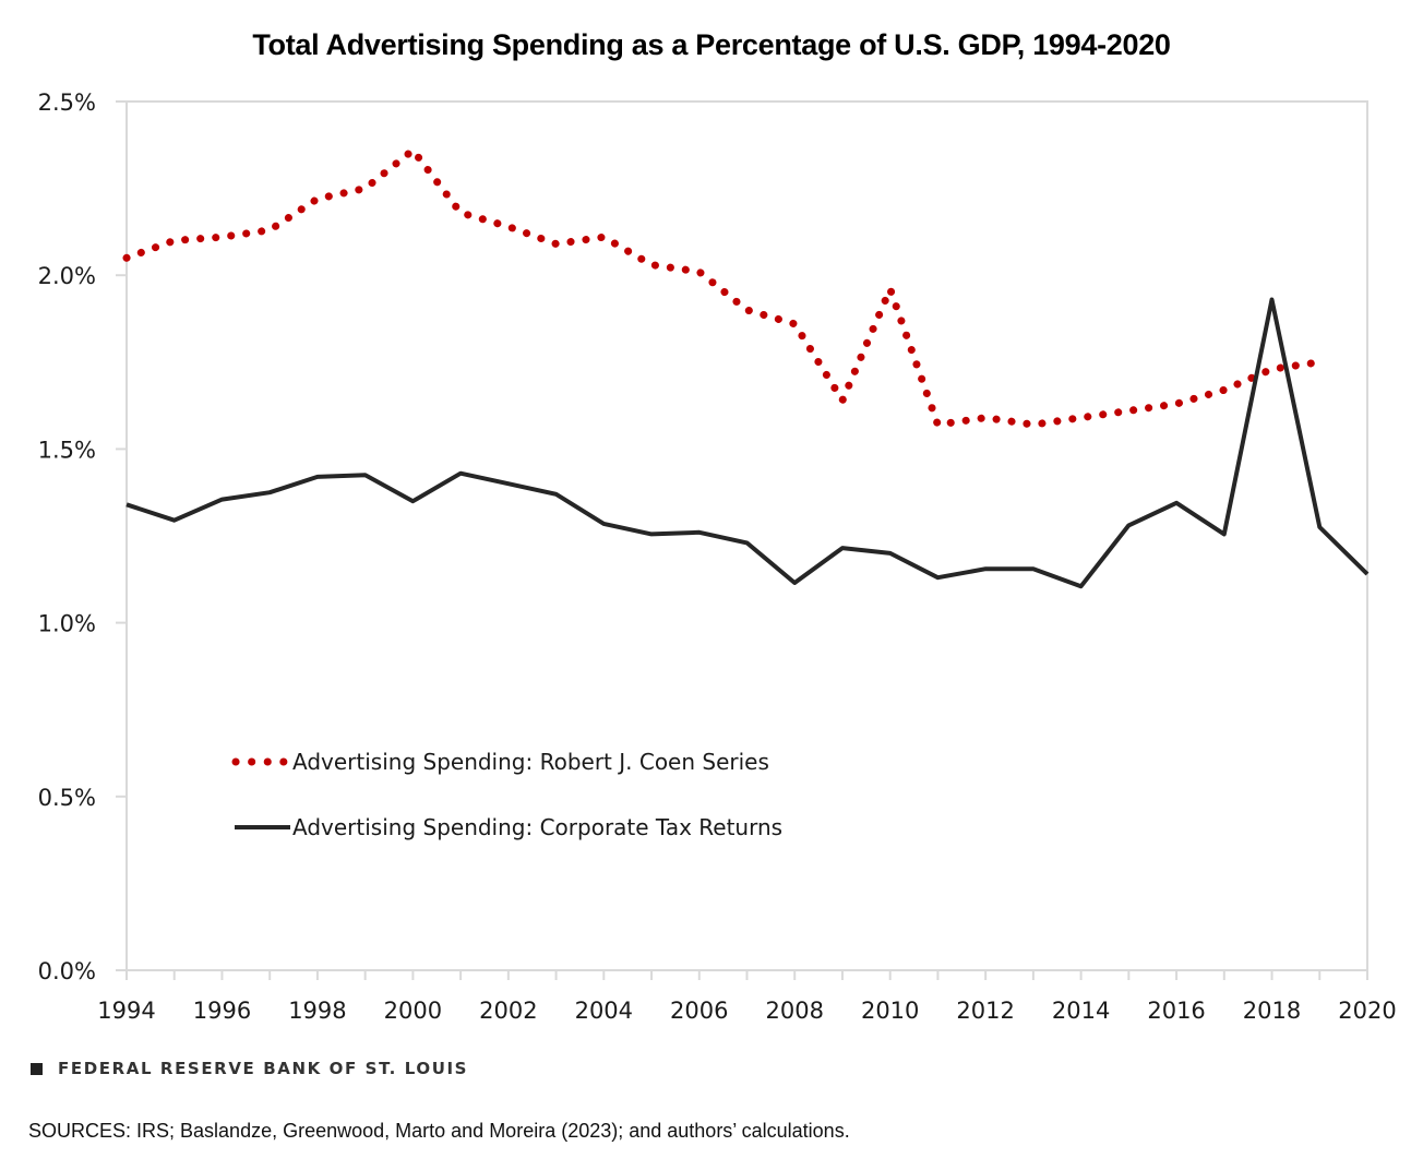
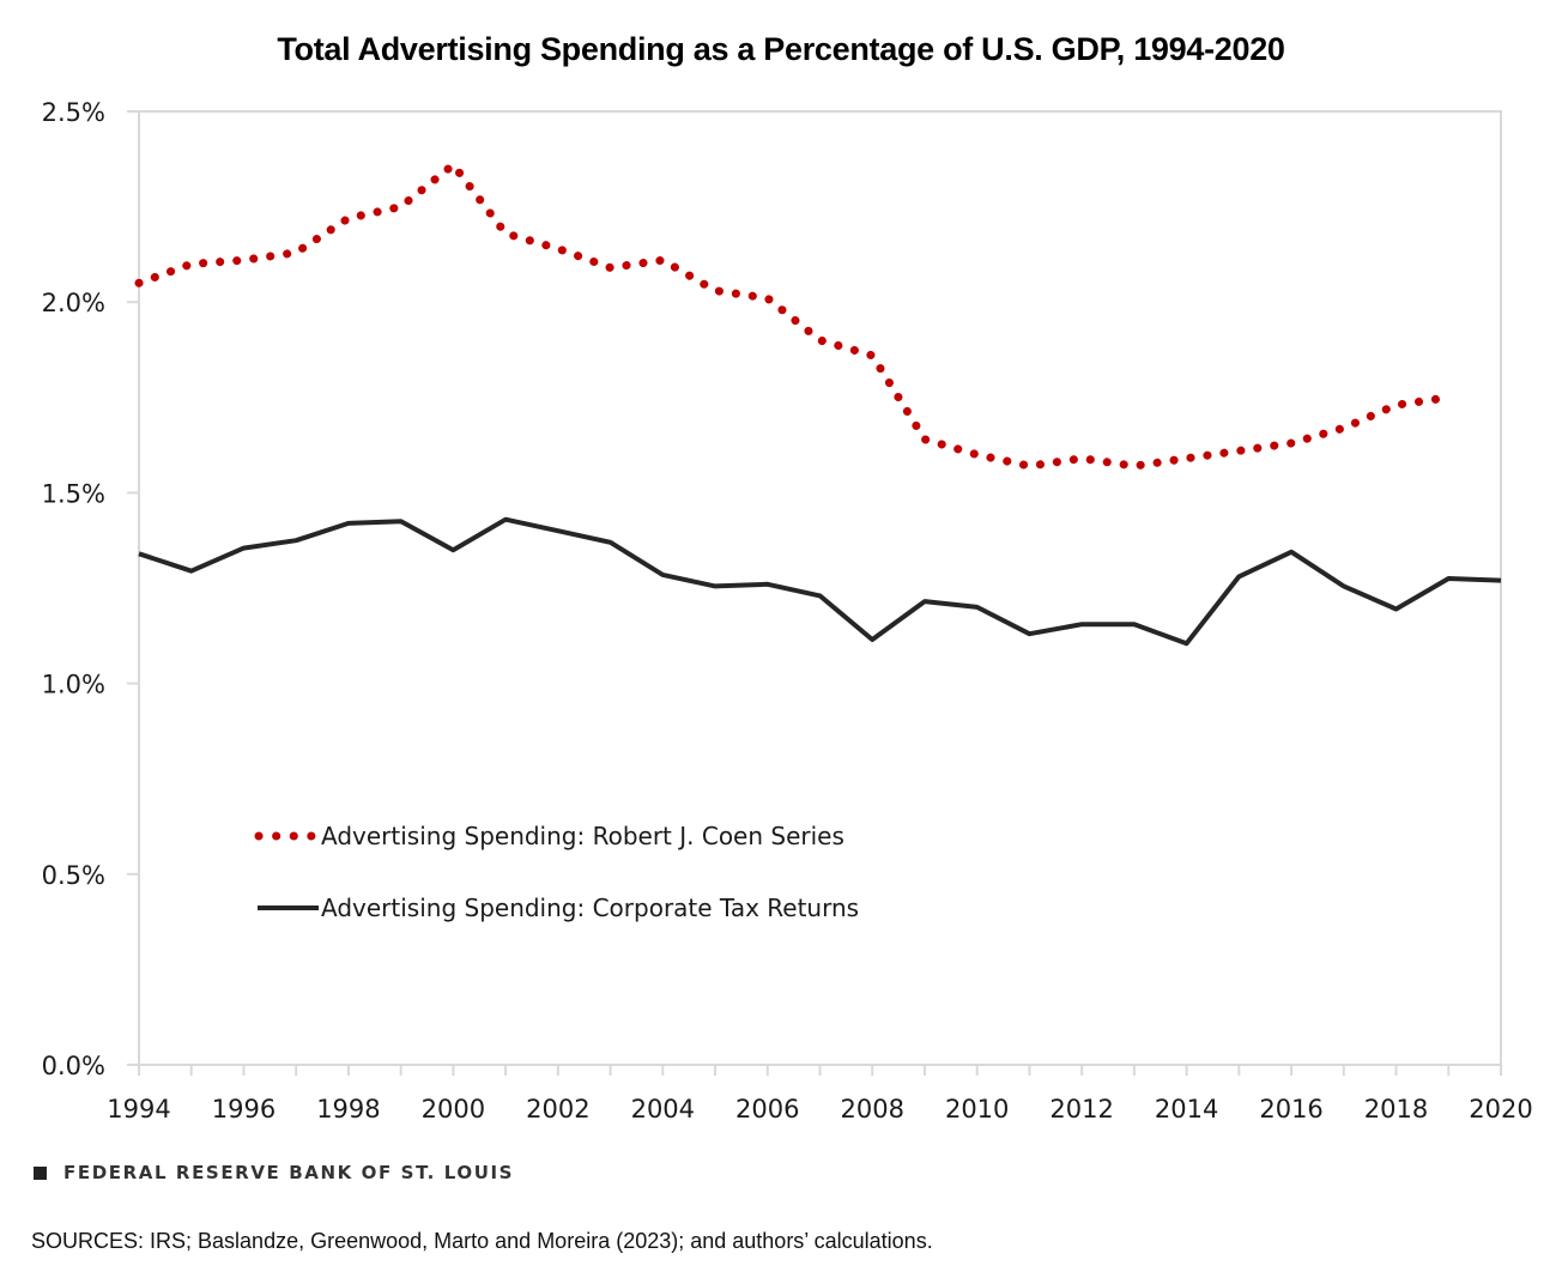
Advertising Spending: Robert J. Coen Series/2010: 1.96% -> 1.60%
Advertising Spending: Corporate Tax Returns/2018: 1.93% -> 1.20%
Advertising Spending: Corporate Tax Returns/2020: 1.14% -> 1.27%
